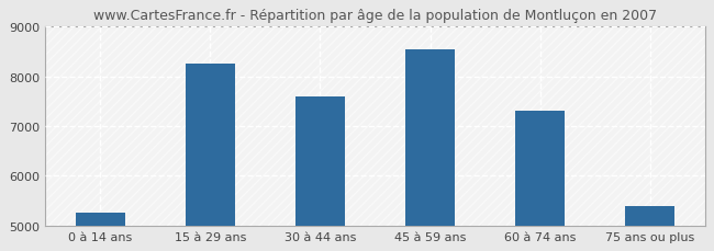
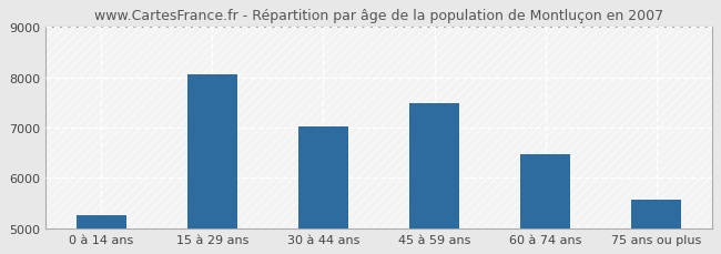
15 à 29 ans: 8250 -> 8050
30 à 44 ans: 7600 -> 7030
45 à 59 ans: 8550 -> 7480
60 à 74 ans: 7300 -> 6480
75 ans ou plus: 5400 -> 5570
